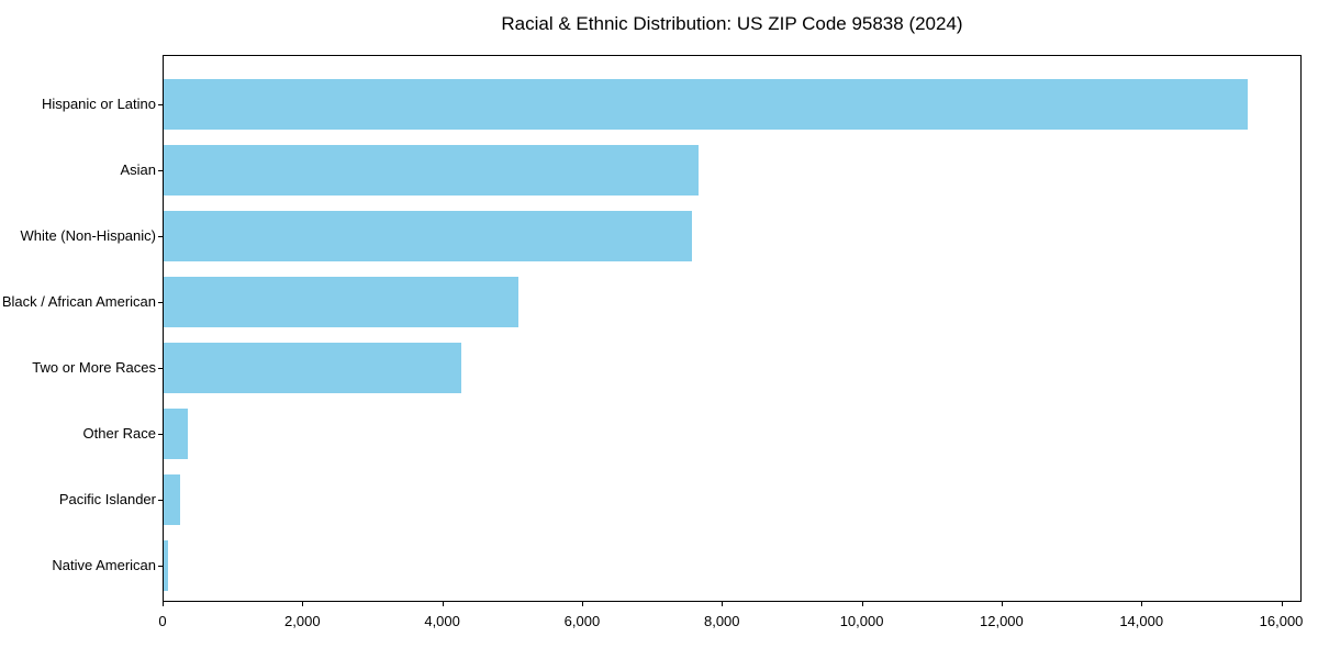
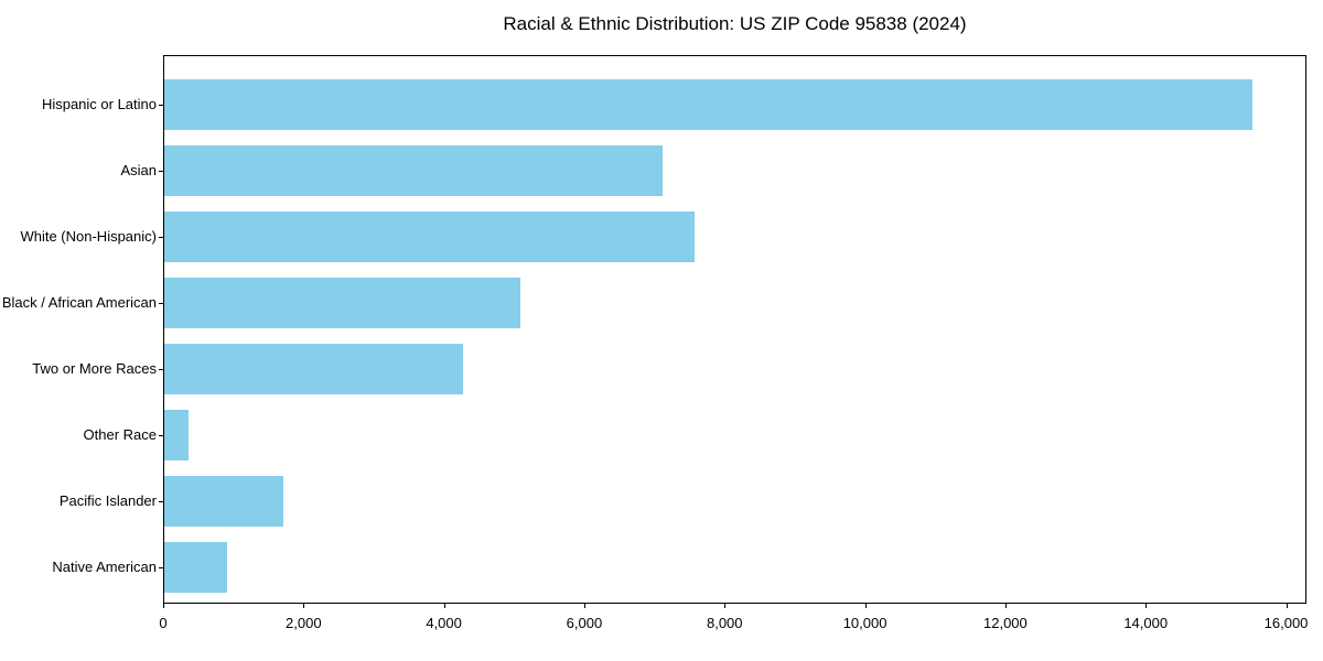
Asian: 7600 -> 7100
Pacific Islander: 200 -> 1700
Native American: 100 -> 900
